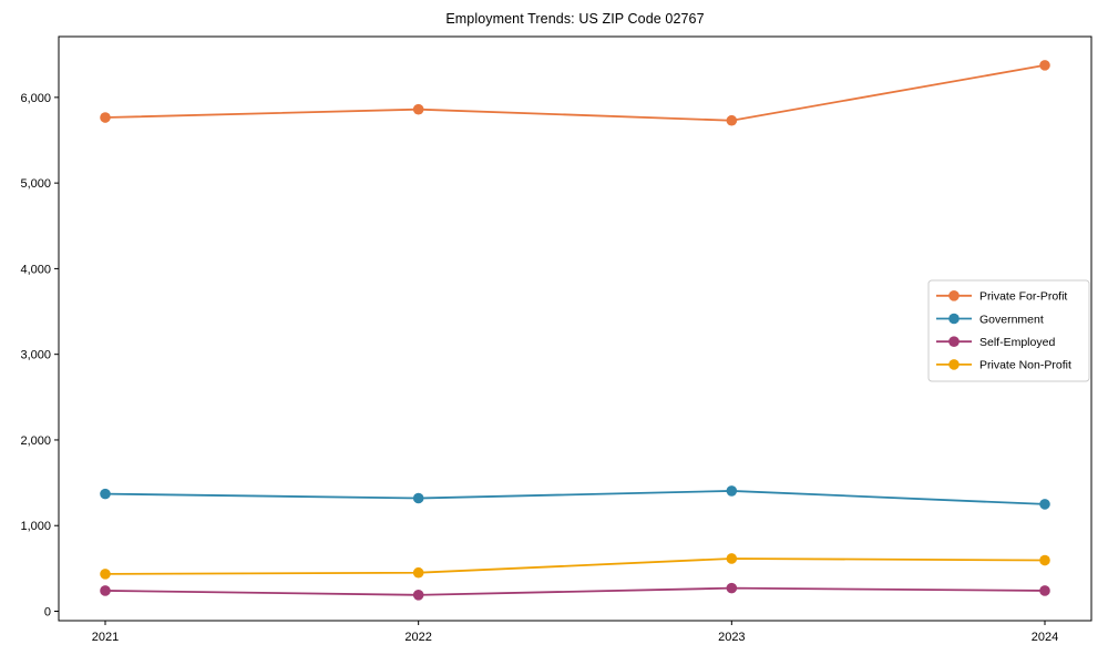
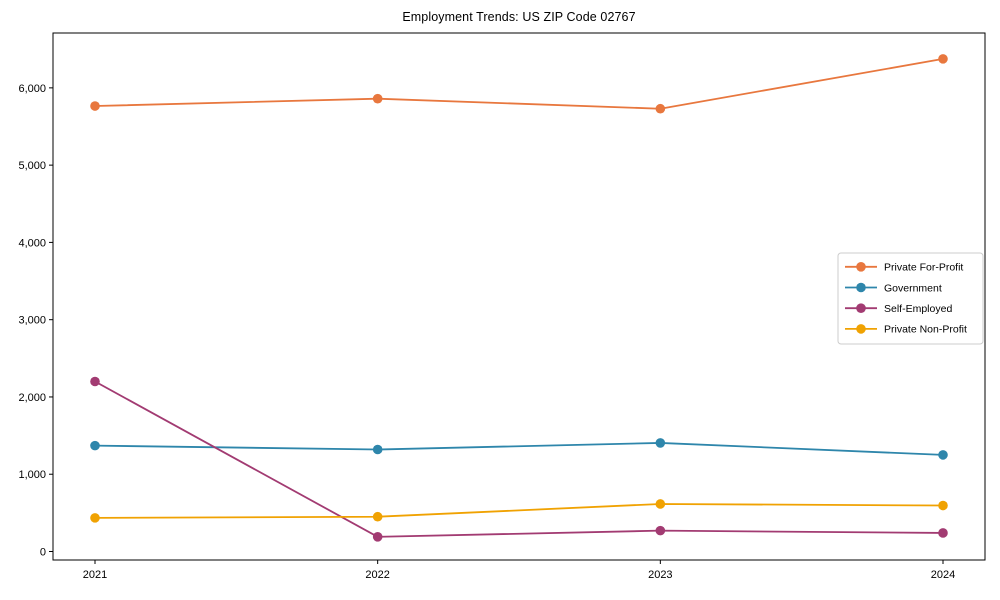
Self-Employed/2021: 200 -> 2200
